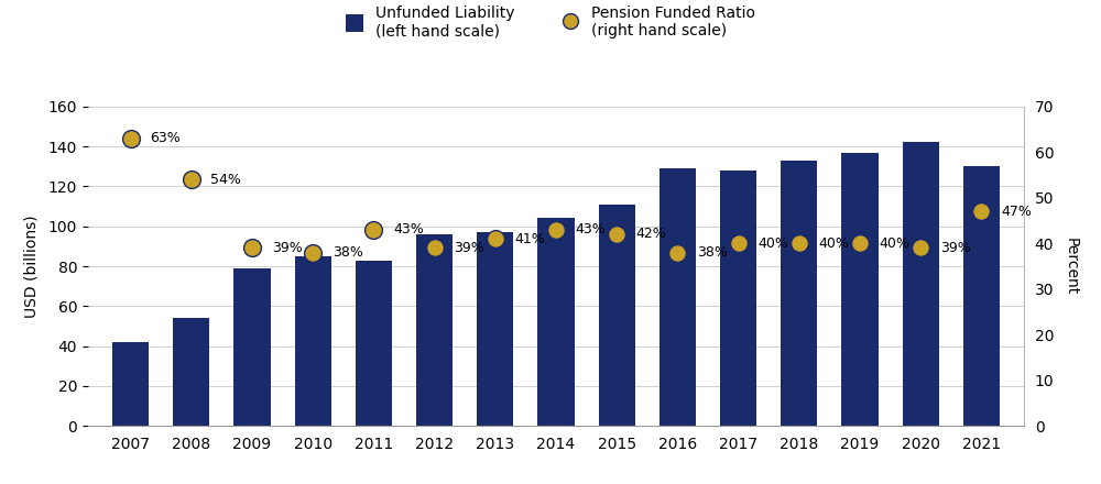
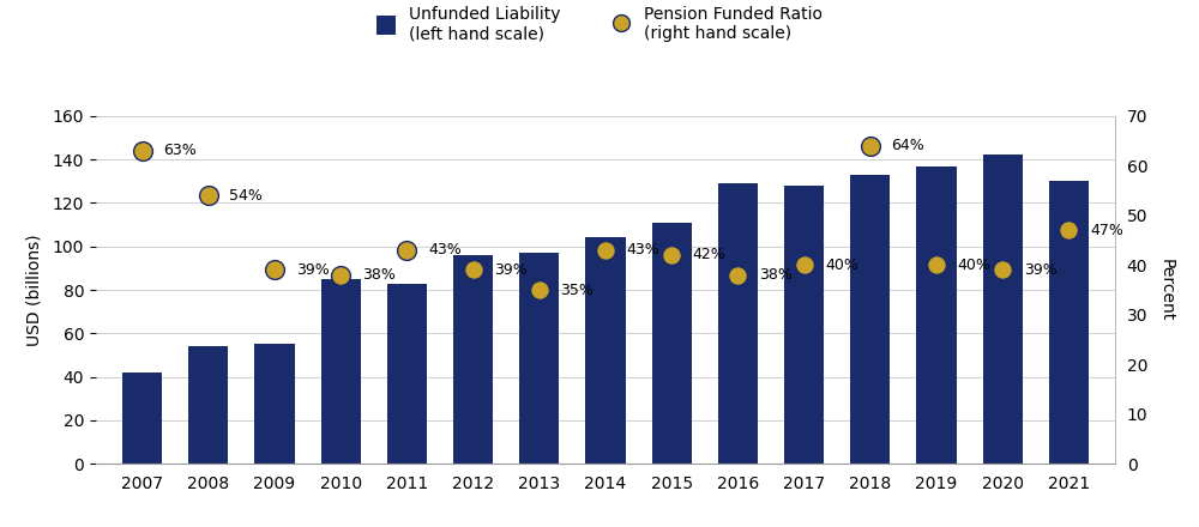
Unfunded Liability (left hand scale)/2009: 79 -> 55
Pension Funded Ratio (right hand scale)/2013: 41% -> 35%
Pension Funded Ratio (right hand scale)/2018: 40% -> 64%
